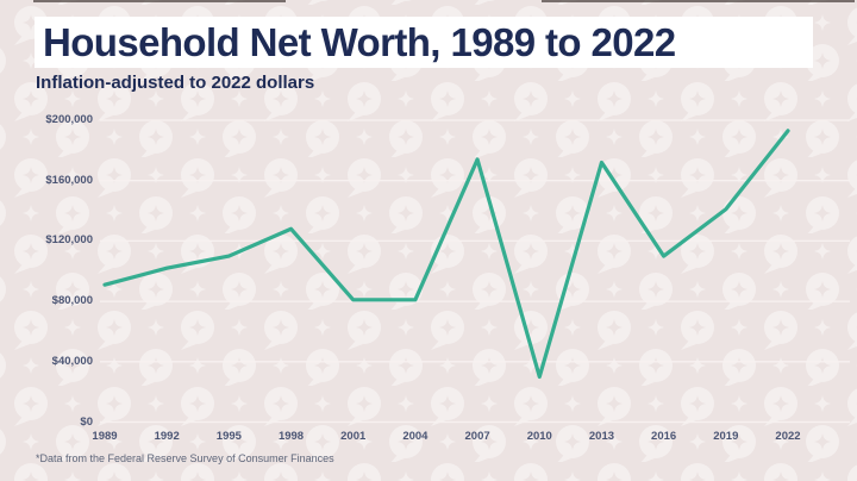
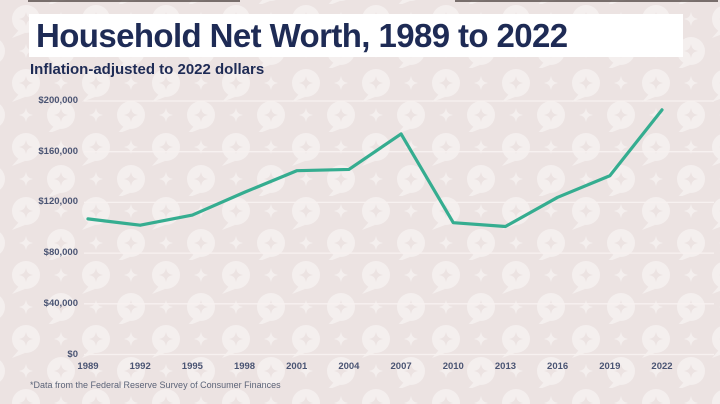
1989: $91000 -> $107000
2001: $81000 -> $145000
2004: $81000 -> $146000
2010: $30000 -> $104000
2013: $172000 -> $101000
2016: $110000 -> $124000
